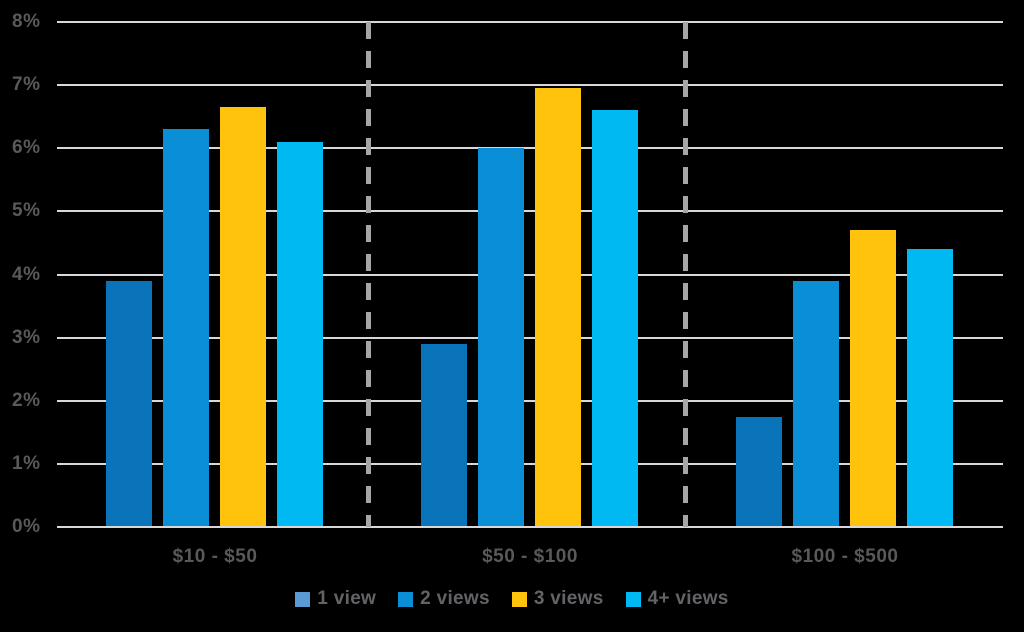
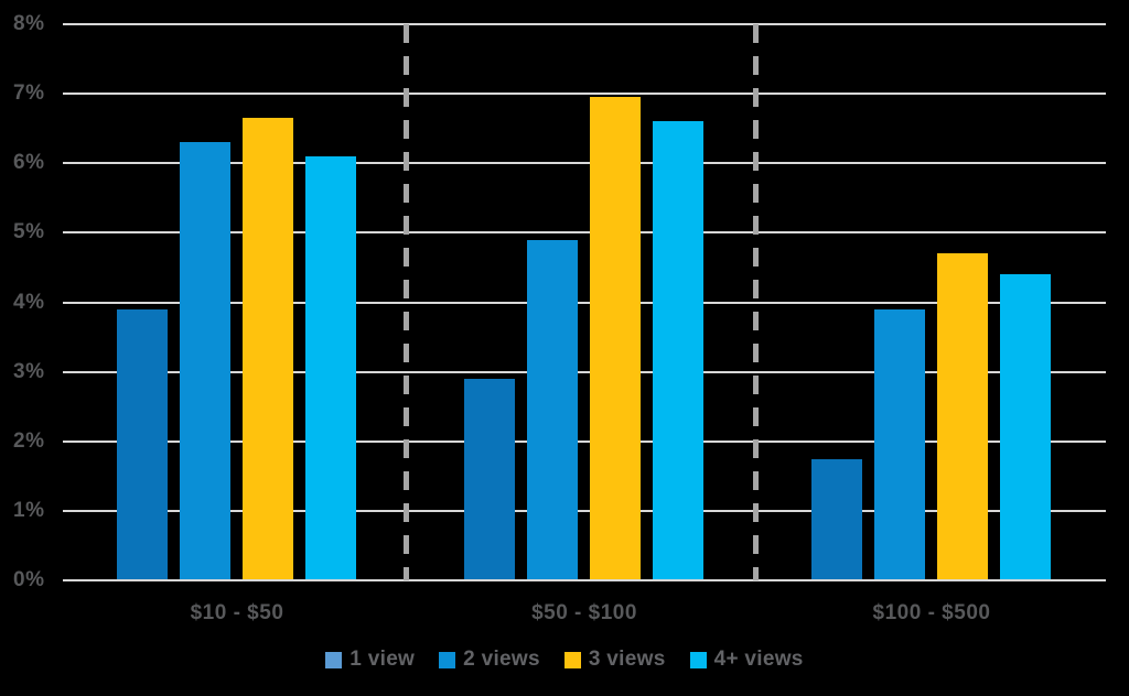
2 views/$50 - $100: 6.0% -> 4.9%
